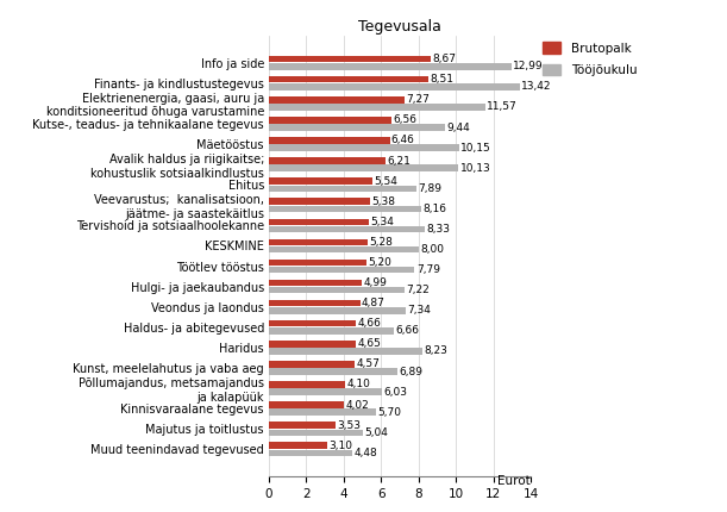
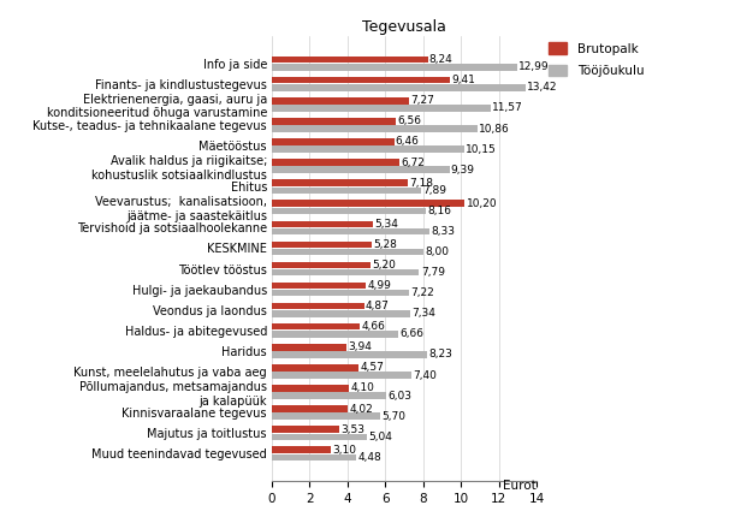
Brutopalk/Info ja side: 8,67 -> 8,24
Brutopalk/Finants- ja kindlustustegevus: 8,51 -> 9,41
Tööjõukulu/Kutse-, teadus- ja tehnikaalane tegevus: 9,44 -> 10,86
Brutopalk/Avalik haldus ja riigikaitse; kohustuslik sotsiaalkindlustus: 6,21 -> 6,72
Tööjõukulu/Avalik haldus ja riigikaitse; kohustuslik sotsiaalkindlustus: 10,13 -> 9,39
Brutopalk/Ehitus: 5,54 -> 7,18
Brutopalk/Veevarustus; kanalisatsioon, jäätme- ja saastekäitlus: 5,38 -> 10,20
Brutopalk/Haridus: 4,65 -> 3,94
Tööjõukulu/Kunst, meelelahutus ja vaba aeg: 6,89 -> 7,40
